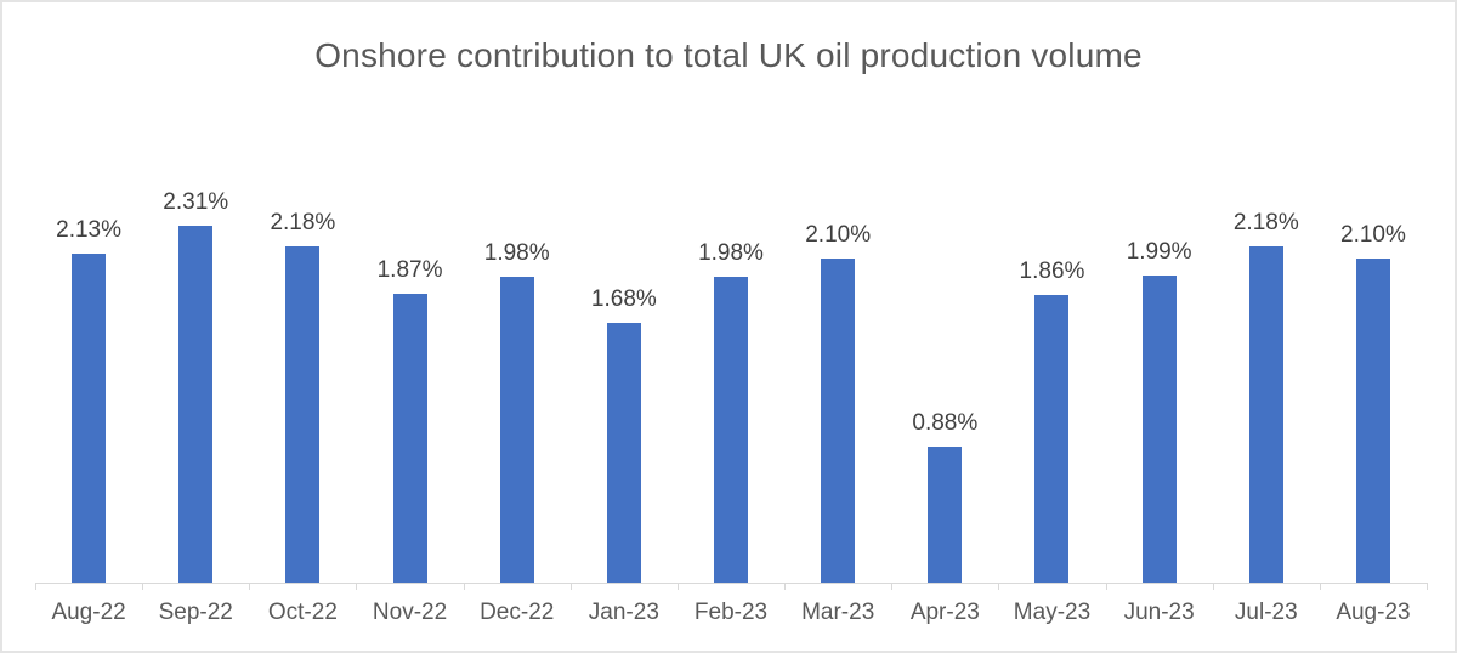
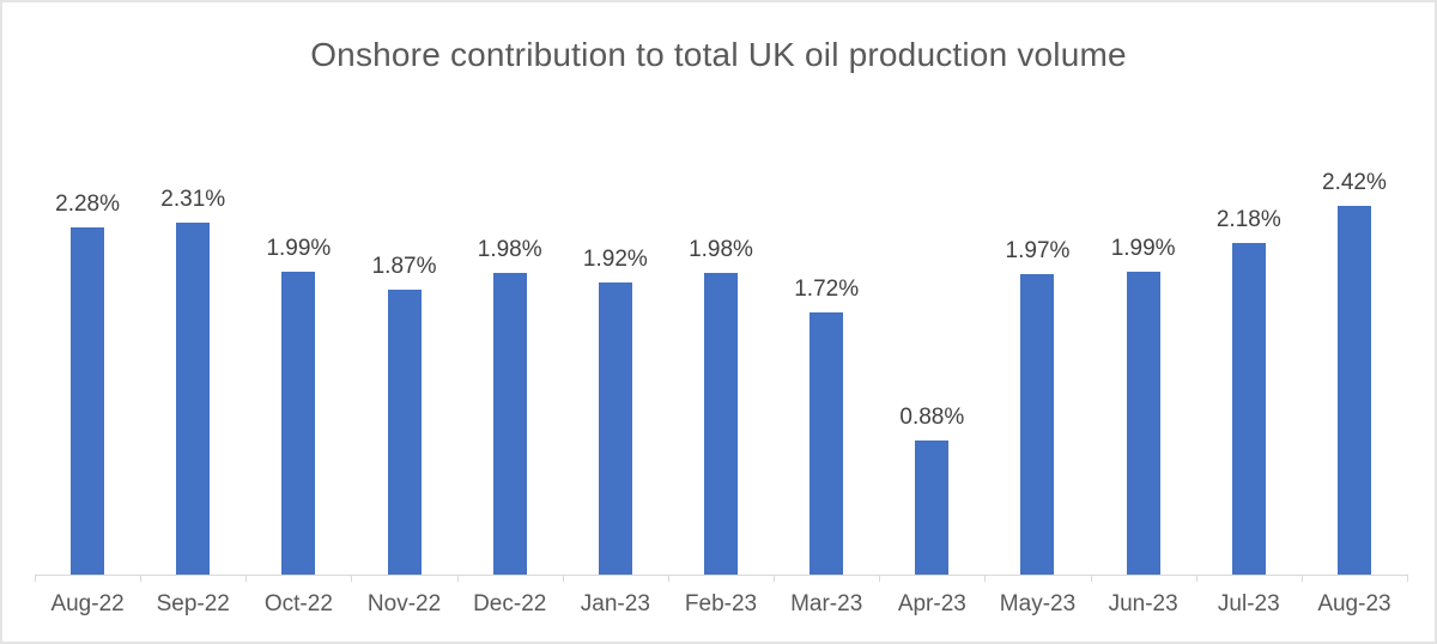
Aug-22: 2.13% -> 2.28%
Oct-22: 2.18% -> 1.99%
Jan-23: 1.68% -> 1.92%
Mar-23: 2.10% -> 1.72%
May-23: 1.86% -> 1.97%
Aug-23: 2.10% -> 2.42%
